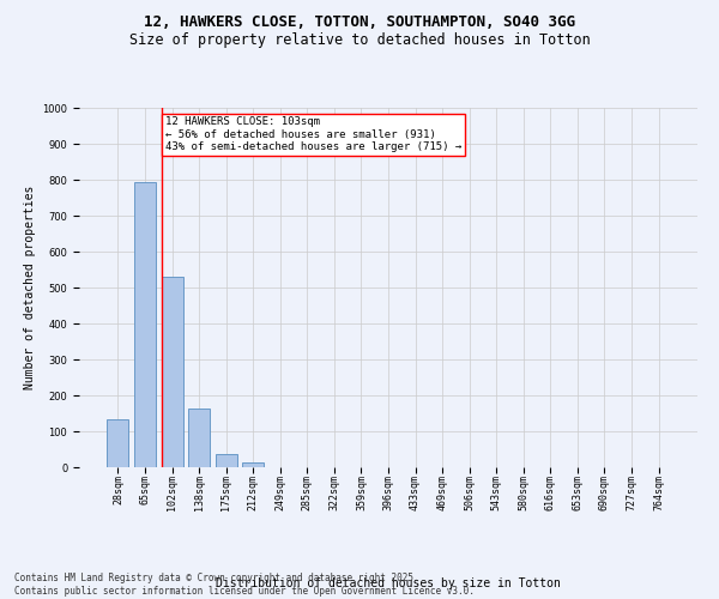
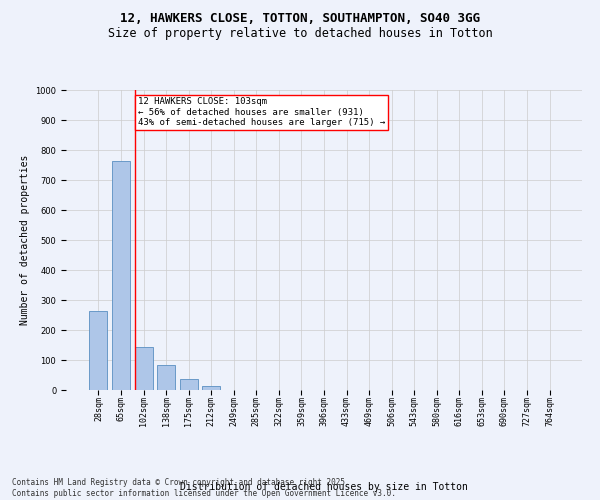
28sqm: 135 -> 265
65sqm: 795 -> 765
102sqm: 530 -> 145
138sqm: 162 -> 85
